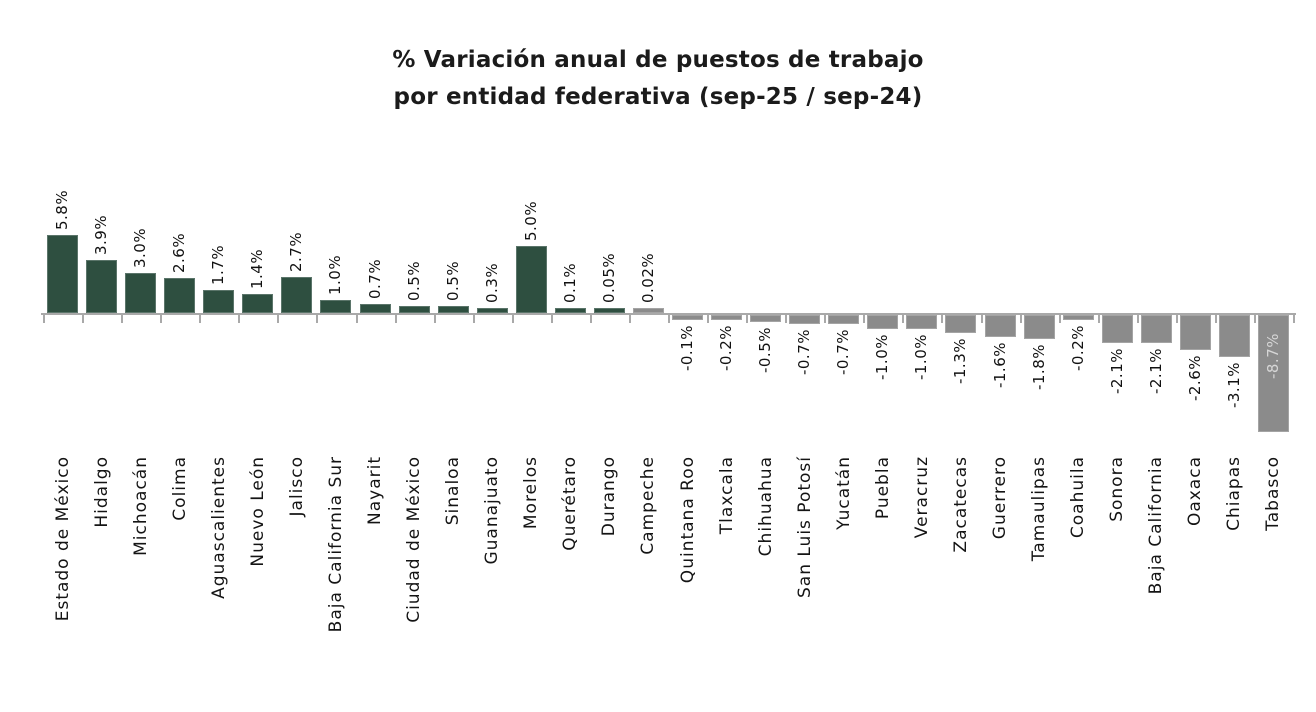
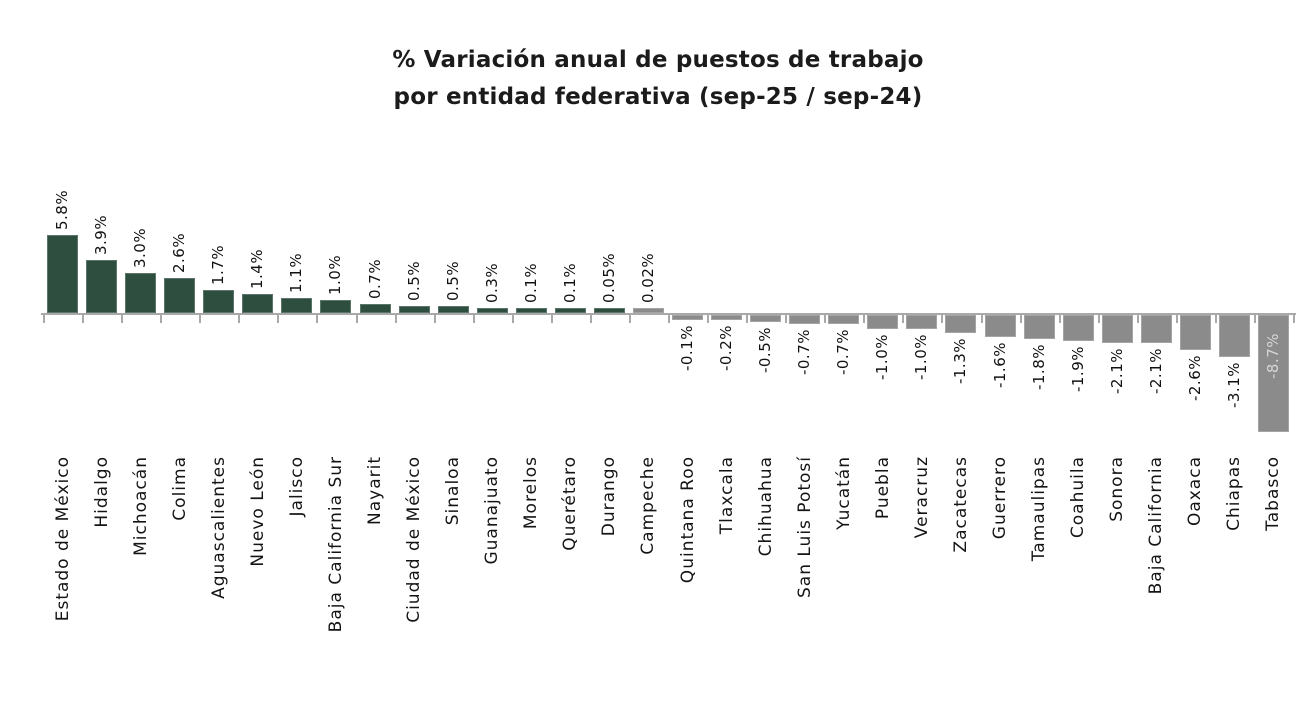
Jalisco: 2.7% -> 1.1%
Morelos: 5.0% -> 0.1%
Coahuila: -0.2% -> -1.9%
